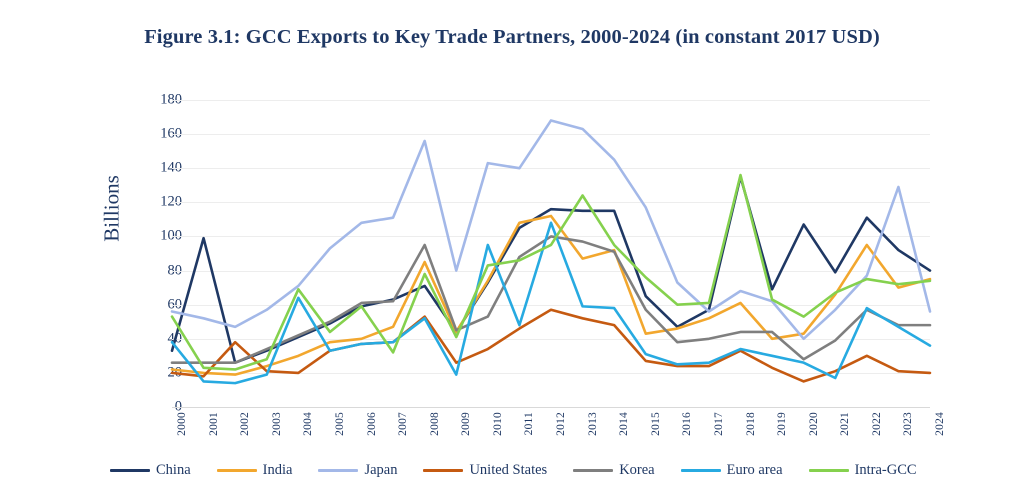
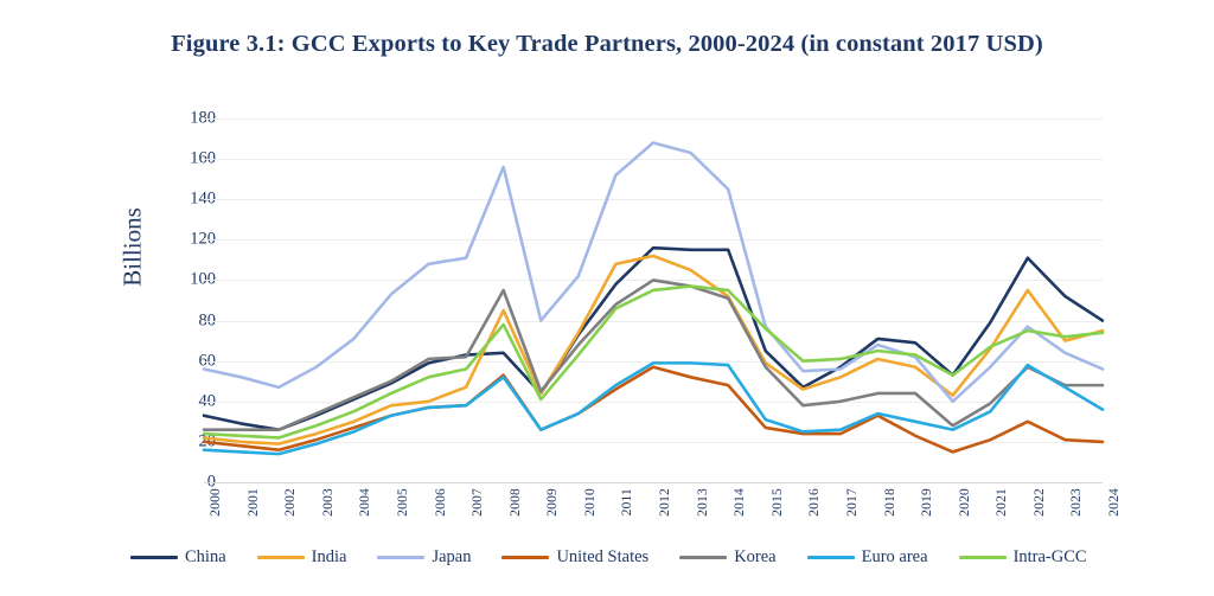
Euro area/2000: 38 -> 16
Intra-GCC/2000: 53 -> 24
China/2001: 99 -> 29
United States/2002: 38 -> 16
United States/2004: 20 -> 27
Euro area/2004: 64 -> 25
Intra-GCC/2004: 69 -> 35
Intra-GCC/2006: 59 -> 52
Intra-GCC/2007: 32 -> 56
China/2008: 71 -> 64
Euro area/2009: 19 -> 26
Japan/2010: 143 -> 102
Korea/2010: 53 -> 68
Euro area/2010: 95 -> 34
Intra-GCC/2010: 83 -> 63
China/2011: 105 -> 98
Japan/2011: 140 -> 152
Euro area/2012: 108 -> 59
India/2013: 87 -> 105
Intra-GCC/2013: 124 -> 97
India/2015: 43 -> 59
Japan/2015: 117 -> 77
Japan/2016: 73 -> 55
China/2018: 135 -> 71
Intra-GCC/2018: 136 -> 65
India/2019: 40 -> 57
China/2020: 107 -> 53
Euro area/2021: 17 -> 35
Japan/2023: 129 -> 64
